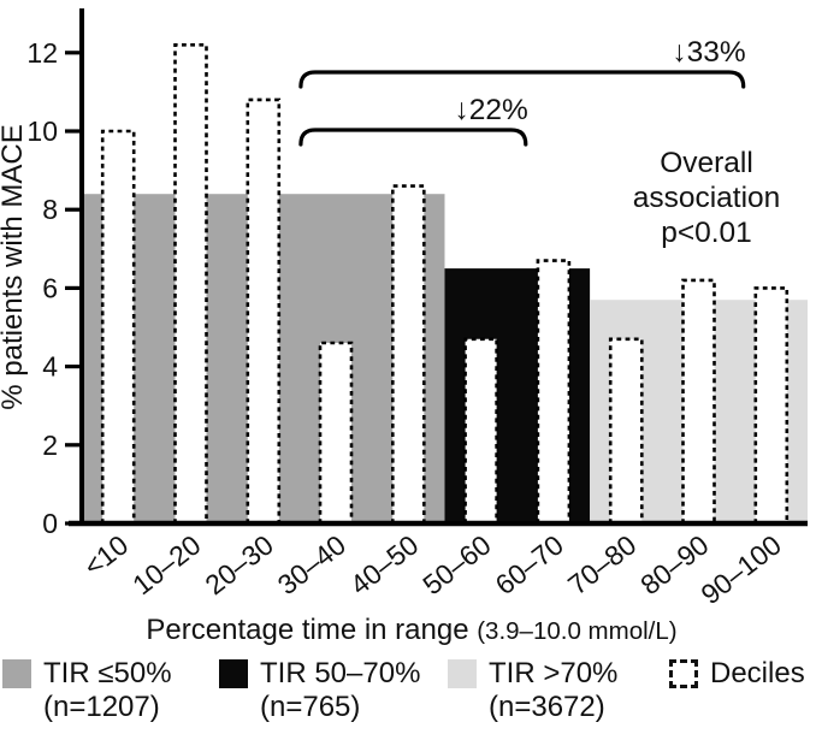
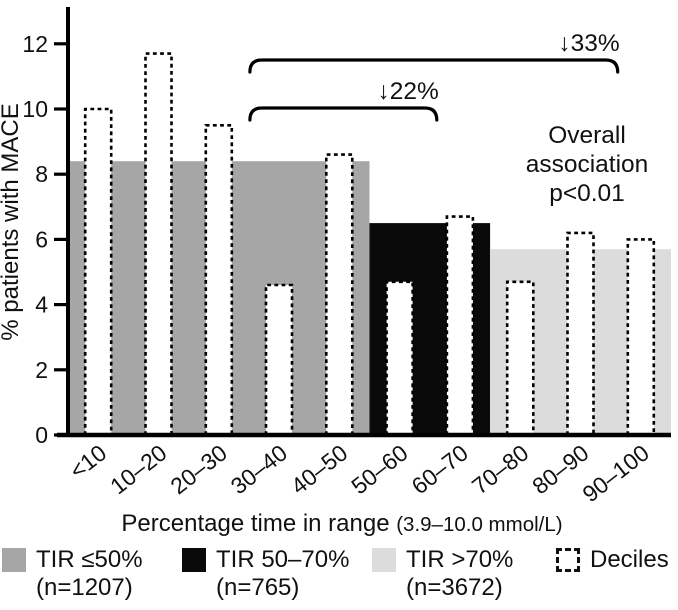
10–20: 12.2 -> 11.7
20–30: 10.8 -> 9.5
